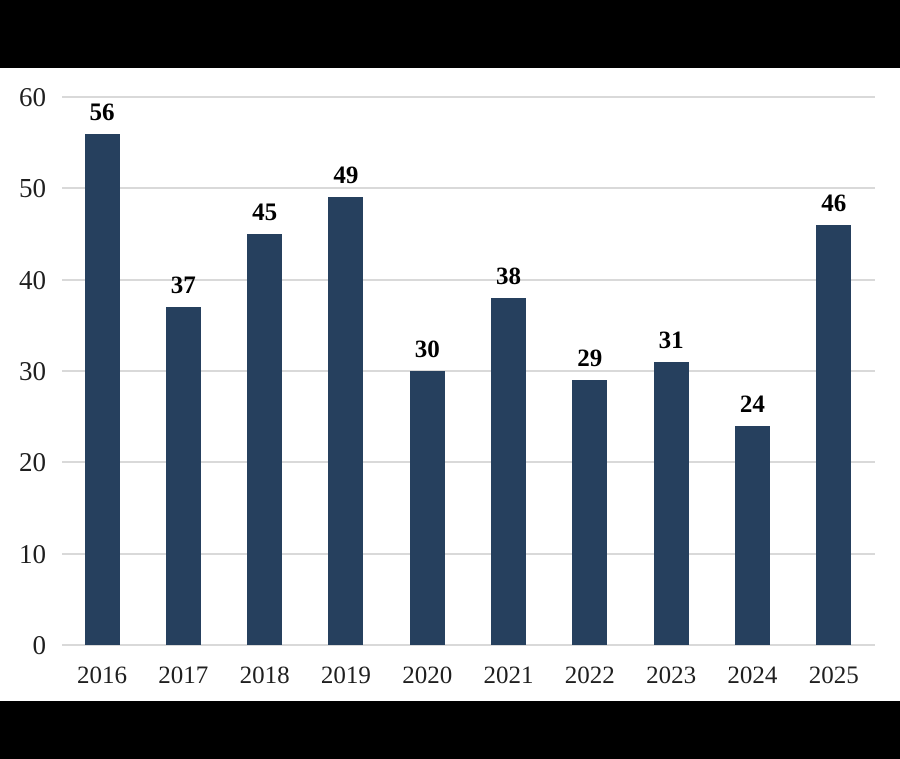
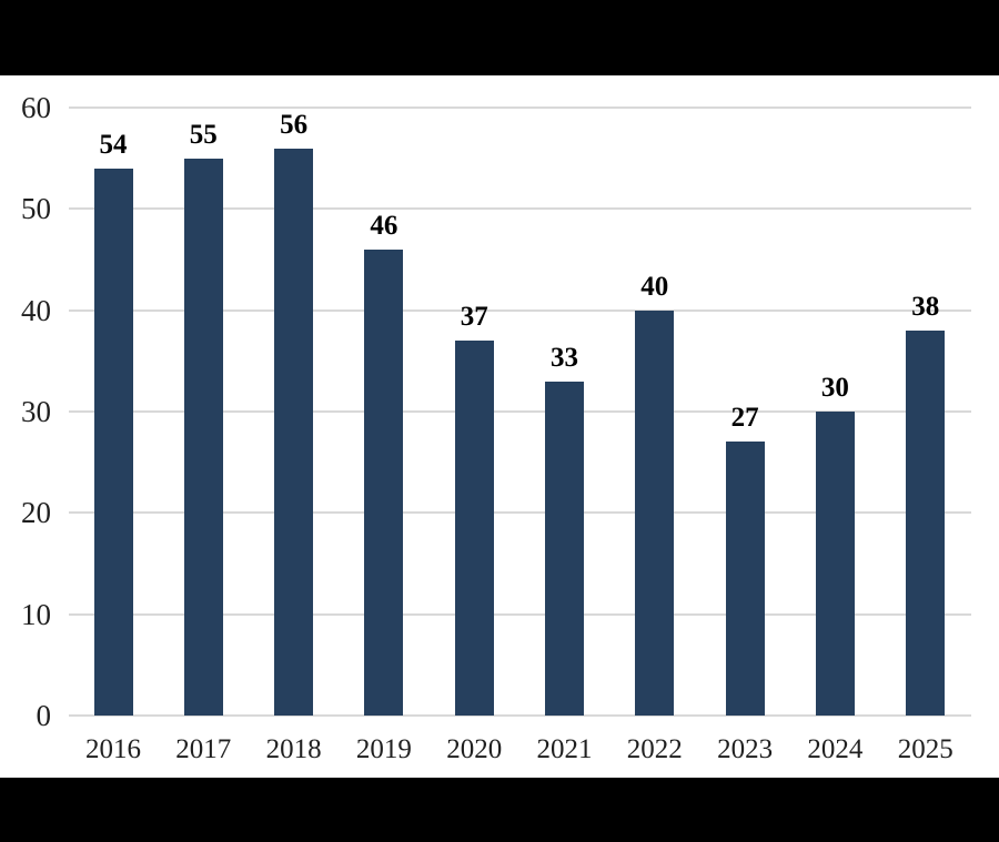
2016: 56 -> 54
2017: 37 -> 55
2018: 45 -> 56
2019: 49 -> 46
2020: 30 -> 37
2021: 38 -> 33
2022: 29 -> 40
2023: 31 -> 27
2024: 24 -> 30
2025: 46 -> 38
